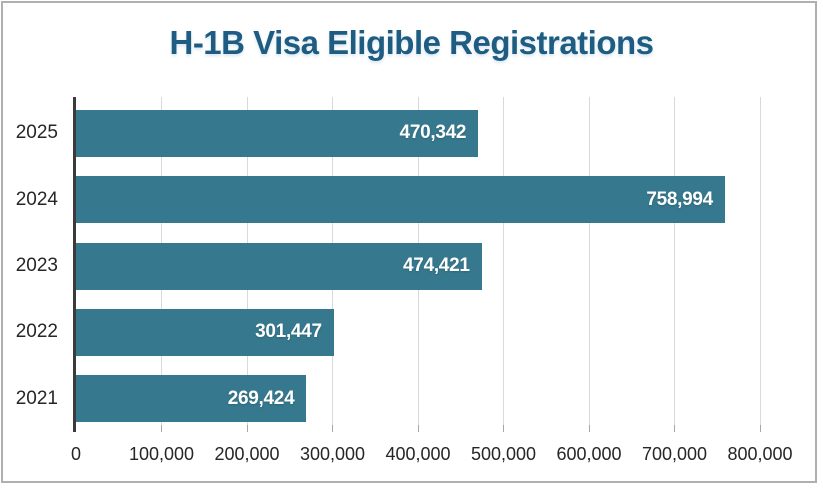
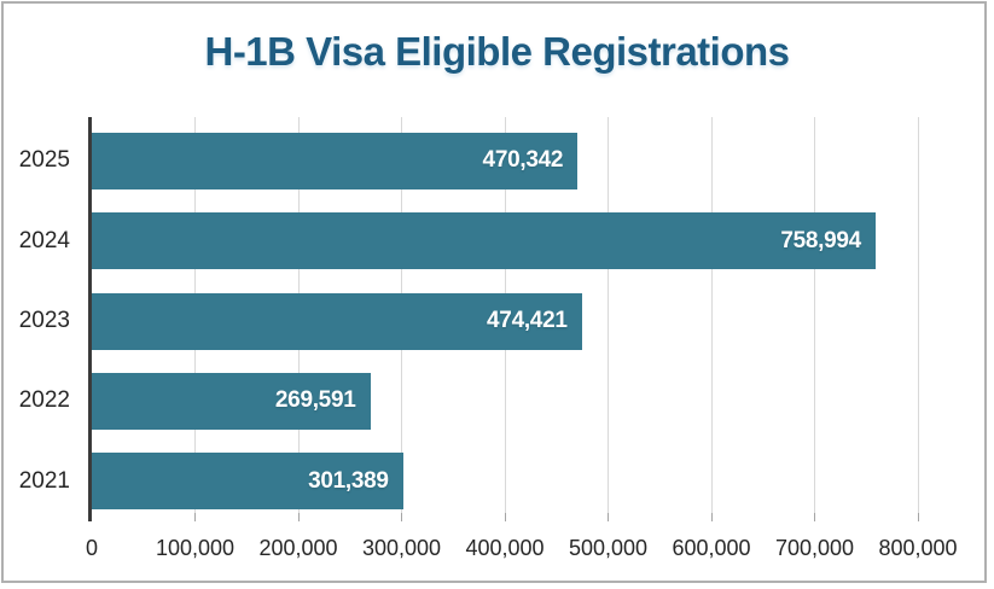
2022: 301,447 -> 269,591
2021: 269,424 -> 301,389
